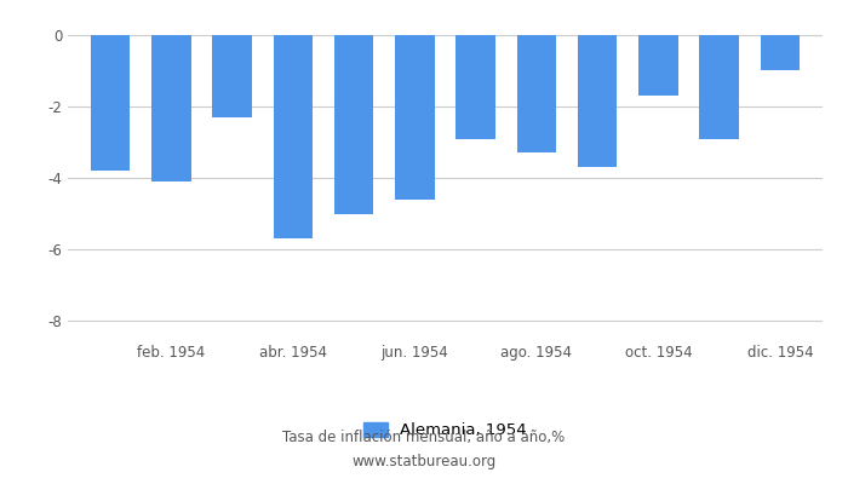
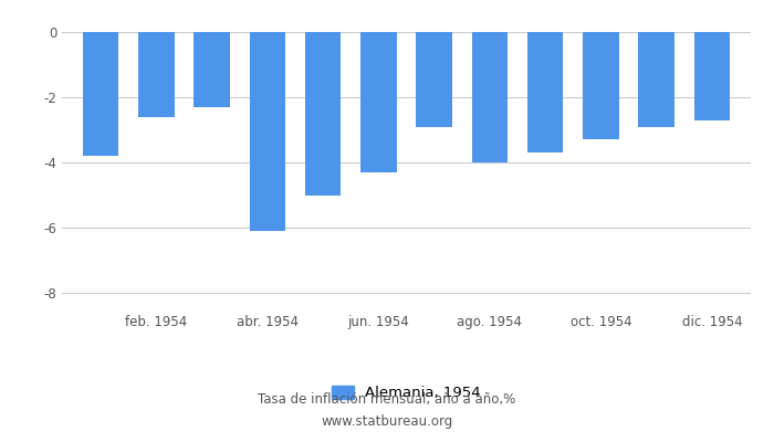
feb. 1954: -4.1 -> -2.6
abr. 1954: -5.7 -> -6.1
jun. 1954: -4.6 -> -4.3
ago. 1954: -3.3 -> -4.0
oct. 1954: -1.7 -> -3.3
dic. 1954: -1.0 -> -2.7
